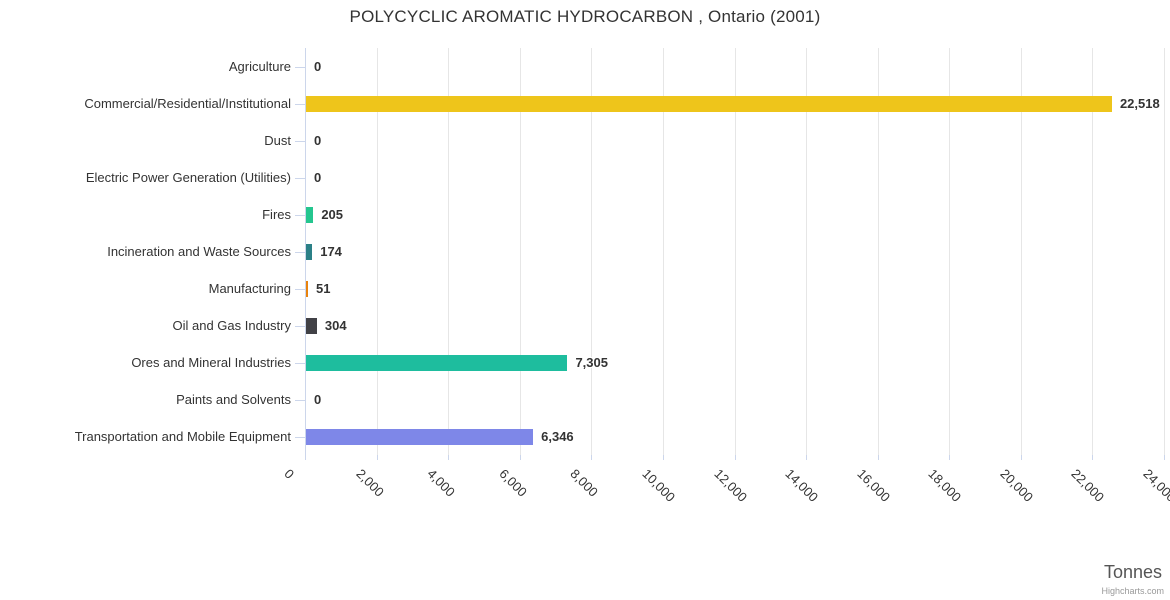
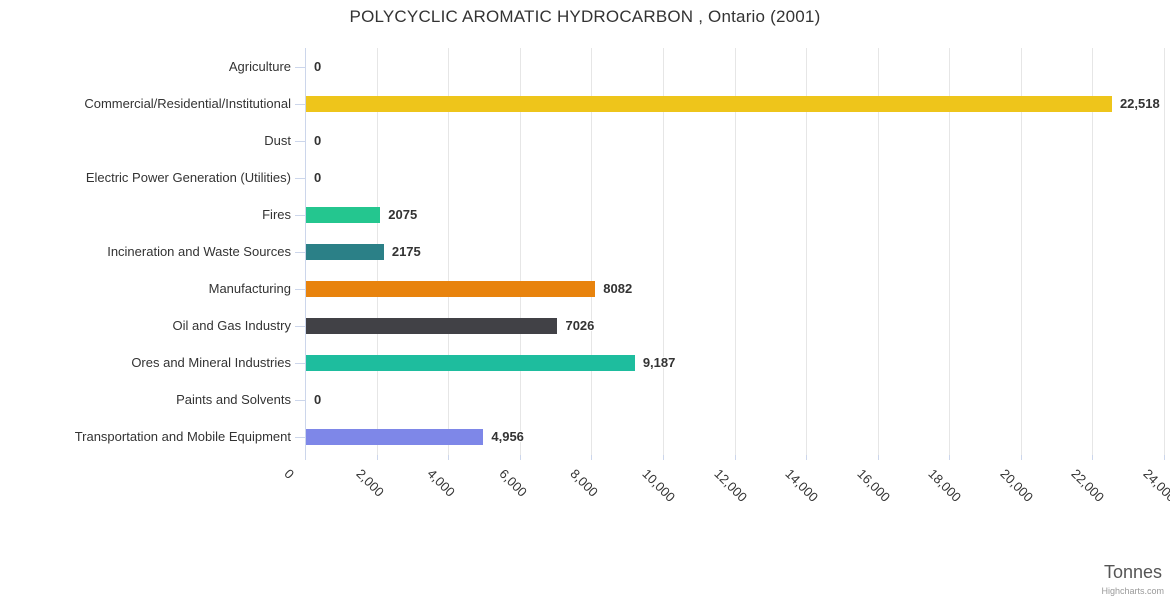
Fires: 205 -> 2075
Incineration and Waste Sources: 174 -> 2175
Manufacturing: 51 -> 8082
Oil and Gas Industry: 304 -> 7026
Ores and Mineral Industries: 7,305 -> 9,187
Transportation and Mobile Equipment: 6,346 -> 4,956
